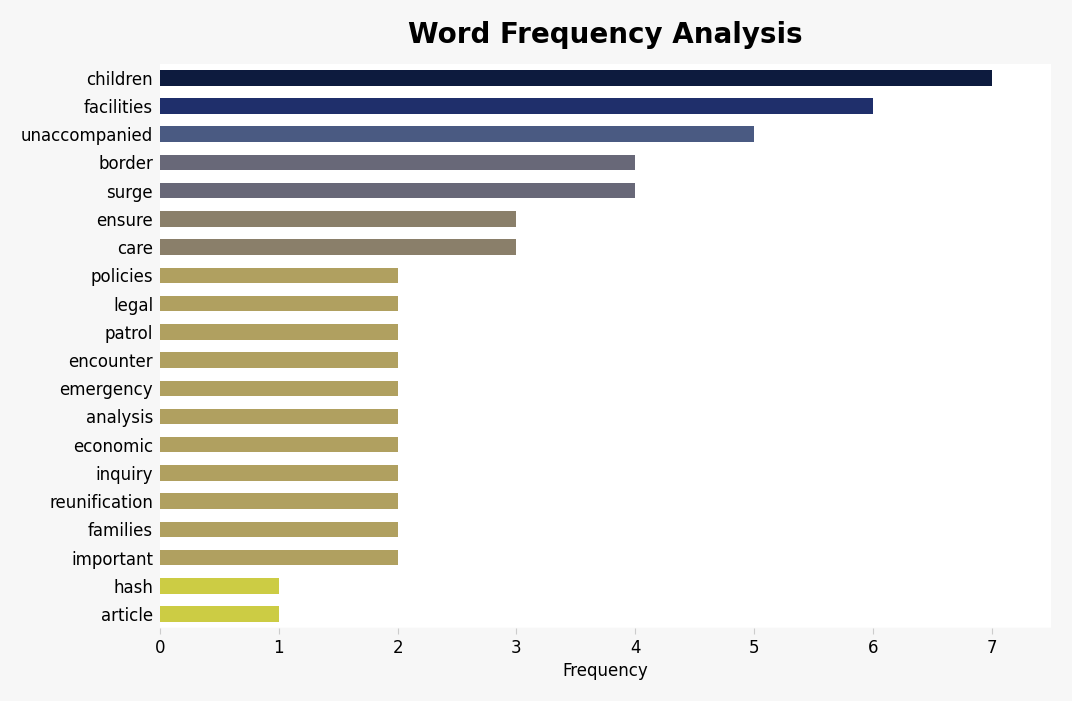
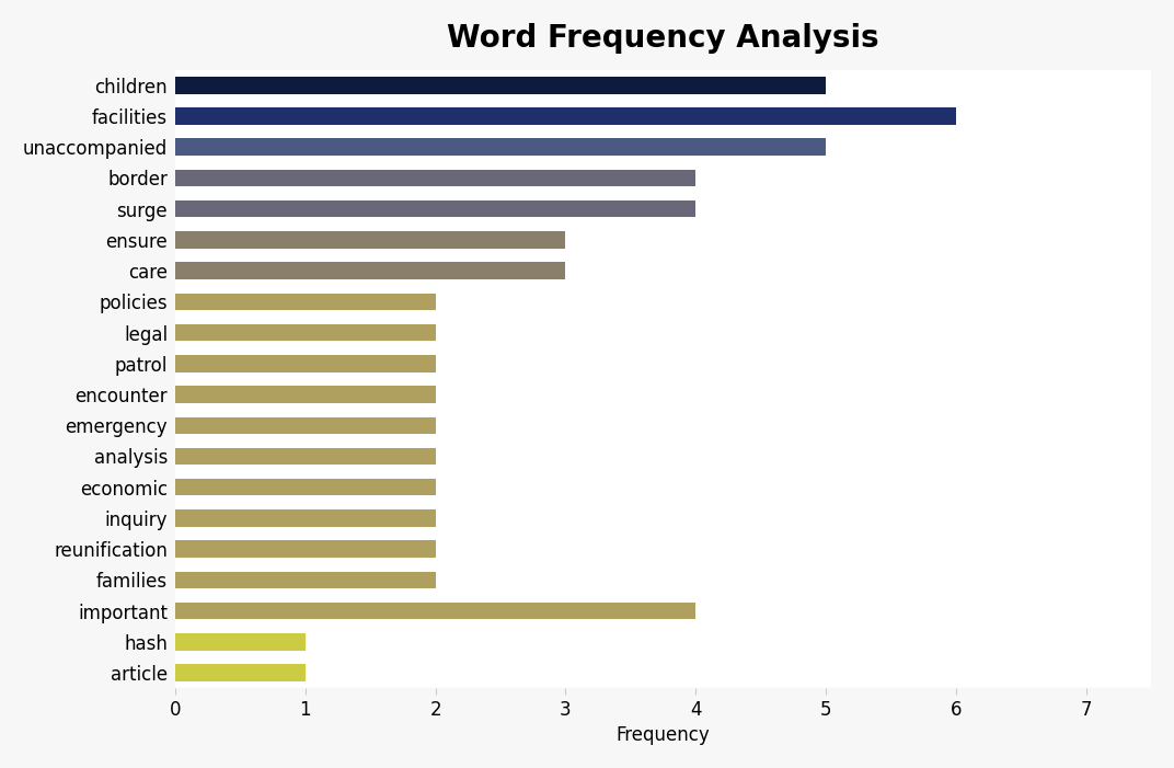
children: 7 -> 5
important: 2 -> 4
